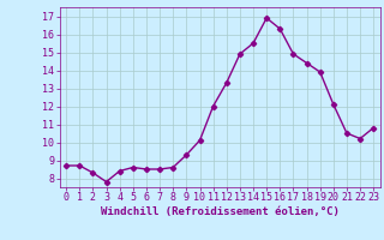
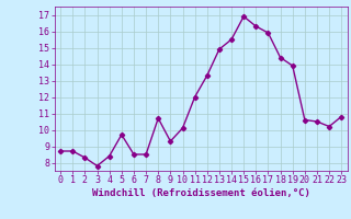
5: 8.6 -> 9.7
8: 8.6 -> 10.7
17: 14.9 -> 15.9
20: 12.1 -> 10.6
